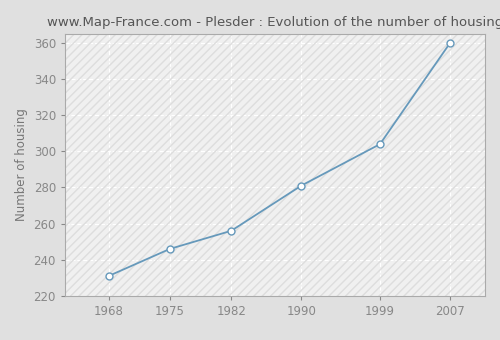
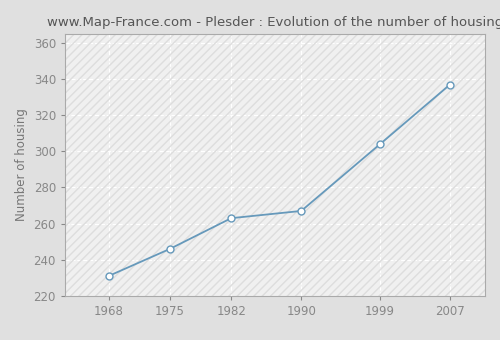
1982: 256 -> 263
1990: 281 -> 267
2007: 360 -> 337
